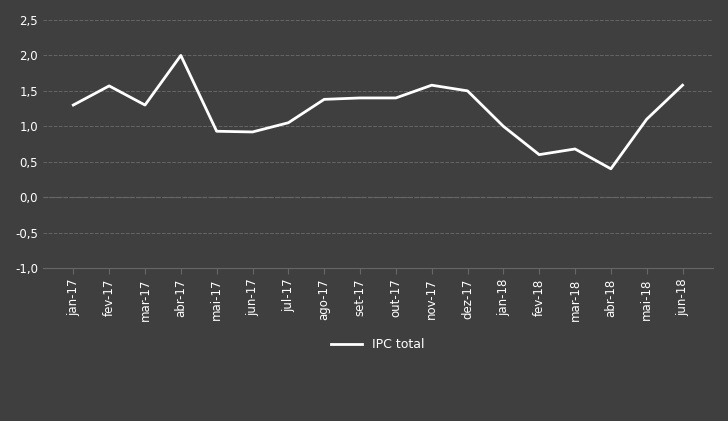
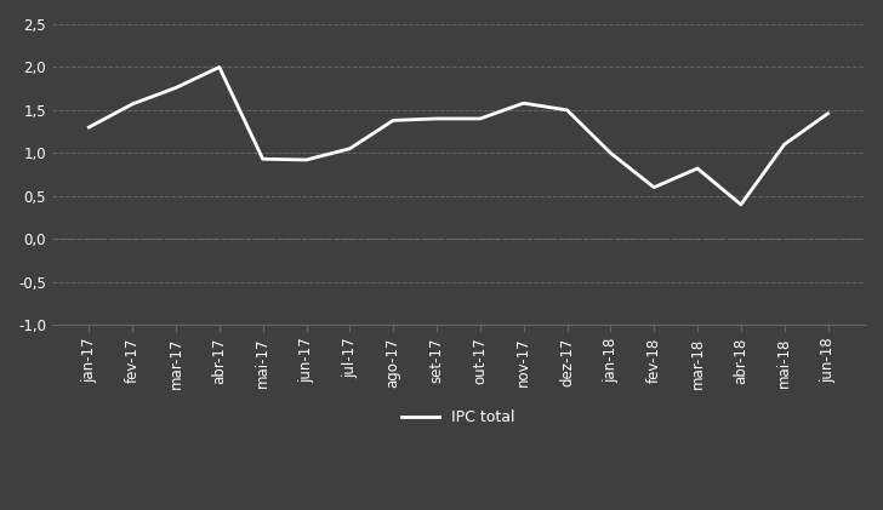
mar-17: 1,30 -> 1,76
mar-18: 0,68 -> 0,82
jun-18: 1,58 -> 1,46
